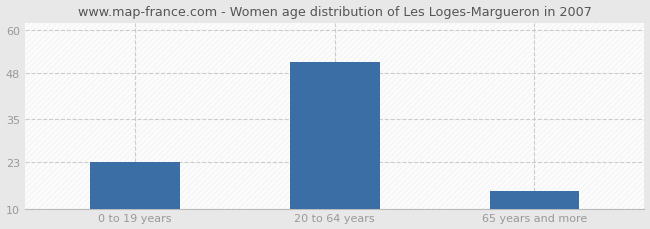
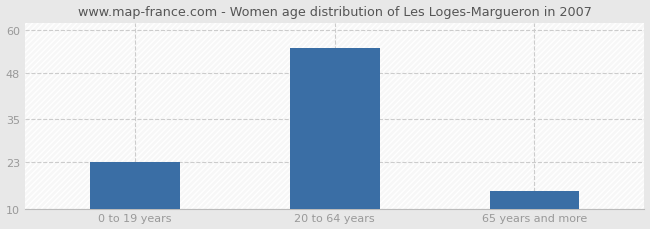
20 to 64 years: 51 -> 55
